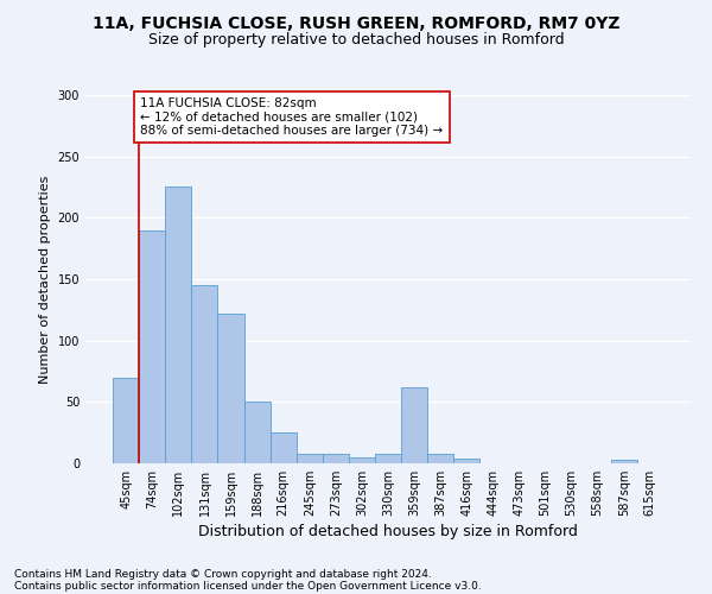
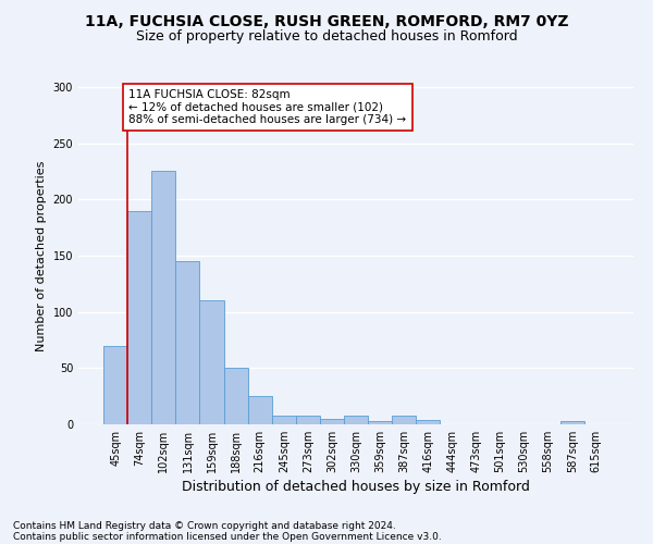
159sqm: 122 -> 110
359sqm: 62 -> 3
